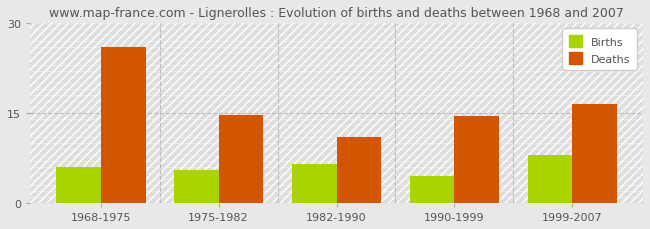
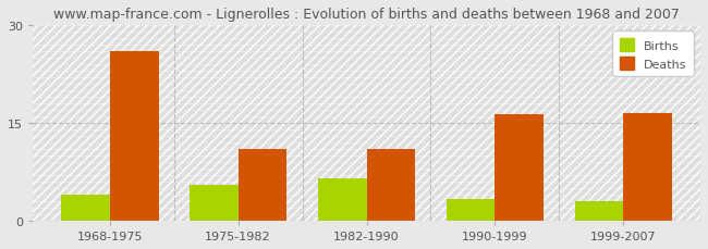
Births/1968-1975: 6.0 -> 4.0
Deaths/1975-1982: 14.7 -> 11.0
Births/1990-1999: 4.5 -> 3.4
Deaths/1990-1999: 14.5 -> 16.4
Births/1999-2007: 8.0 -> 3.0
